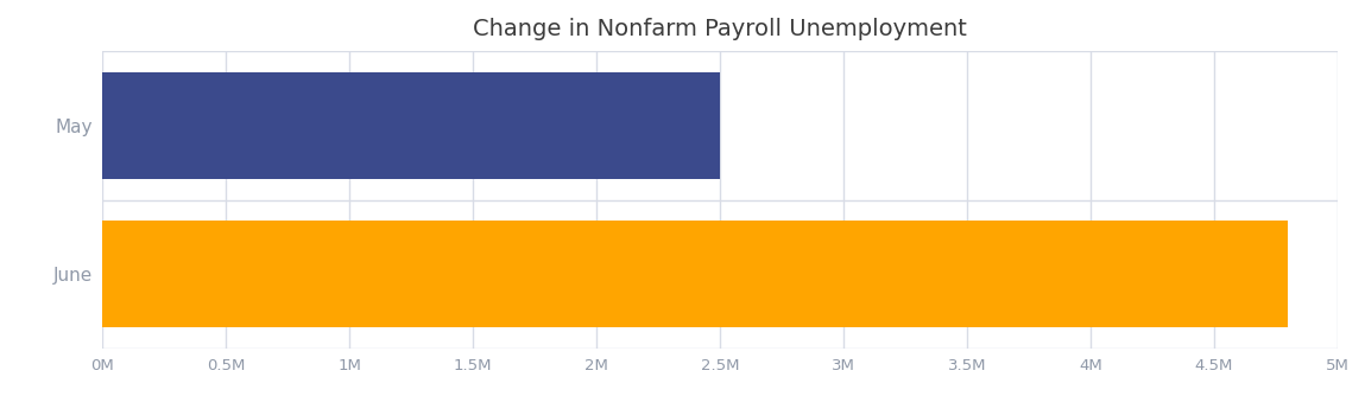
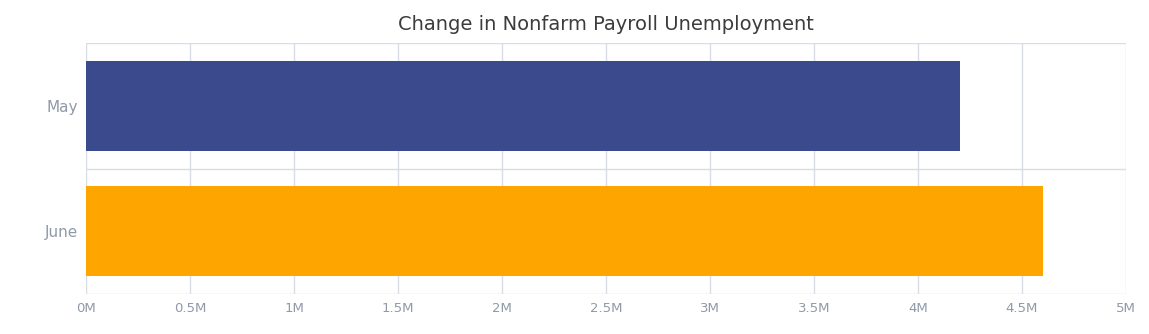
May: 2.5M -> 4.2M
June: 4.8M -> 4.6M
